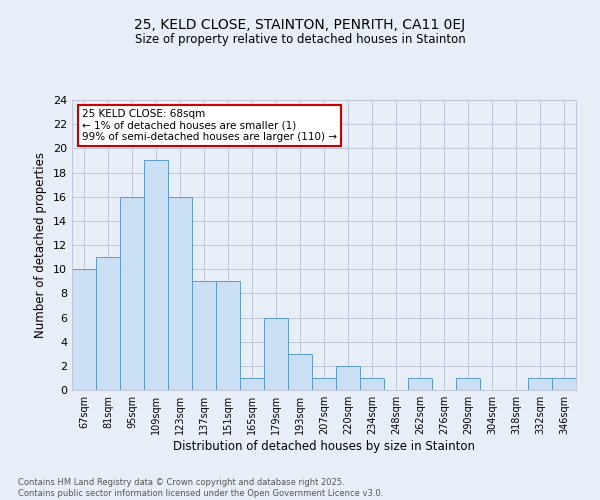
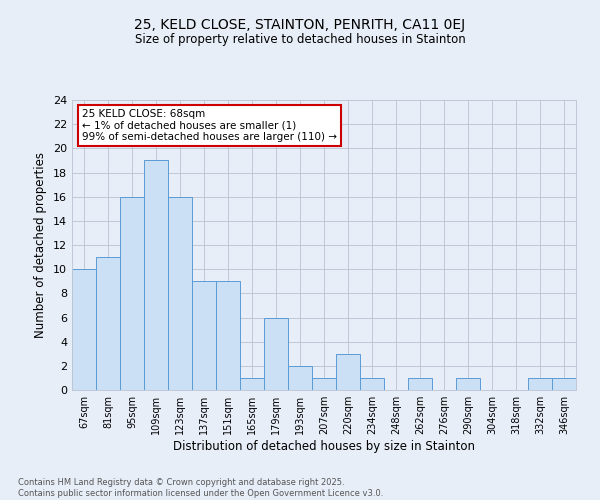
193sqm: 3 -> 2
220sqm: 2 -> 3
